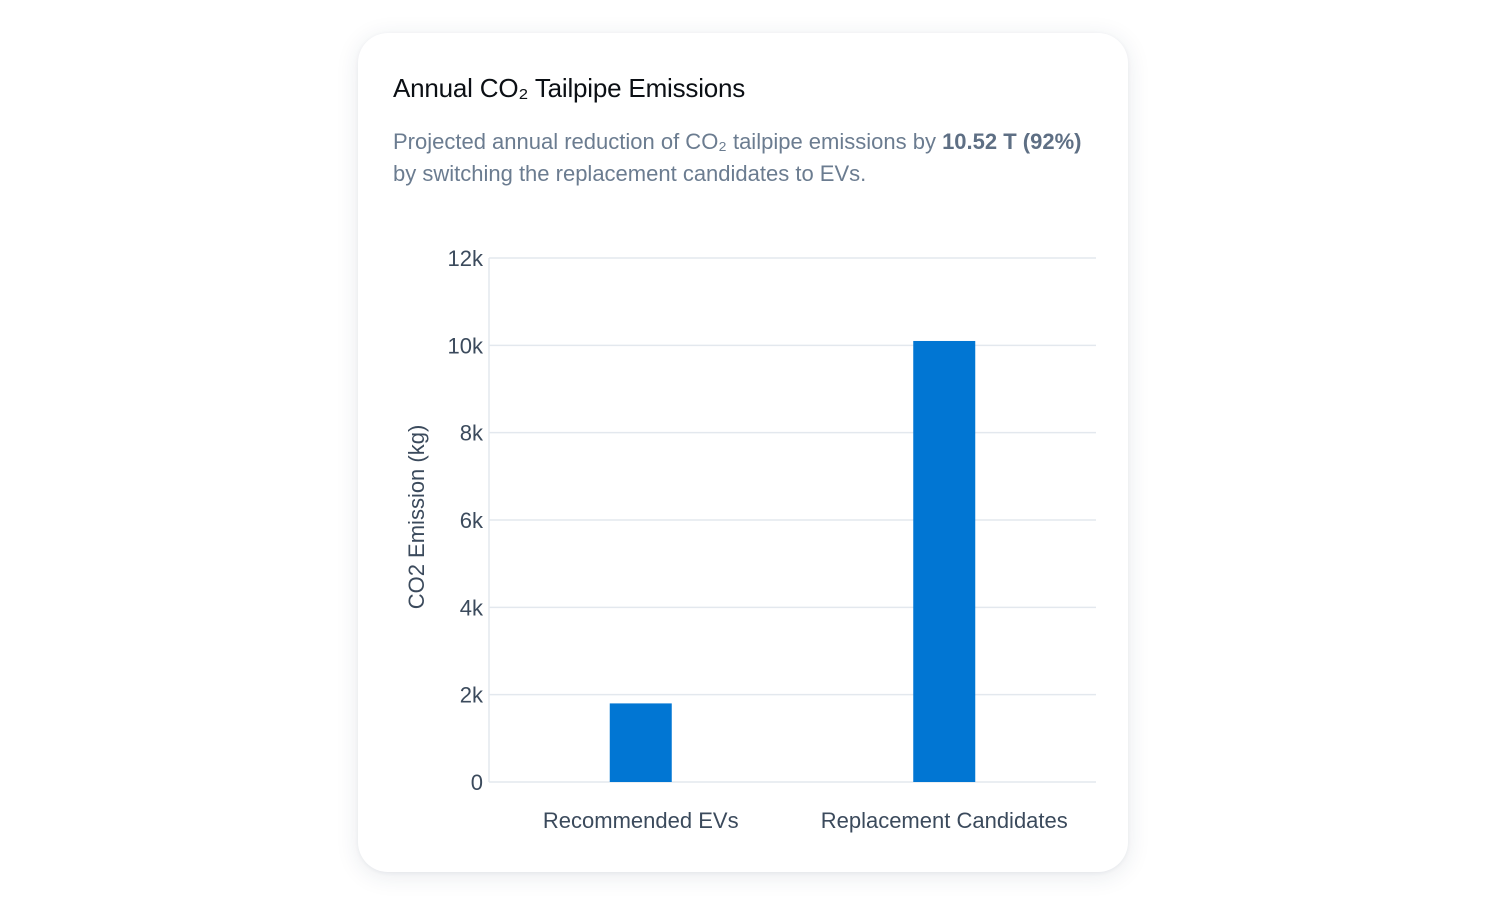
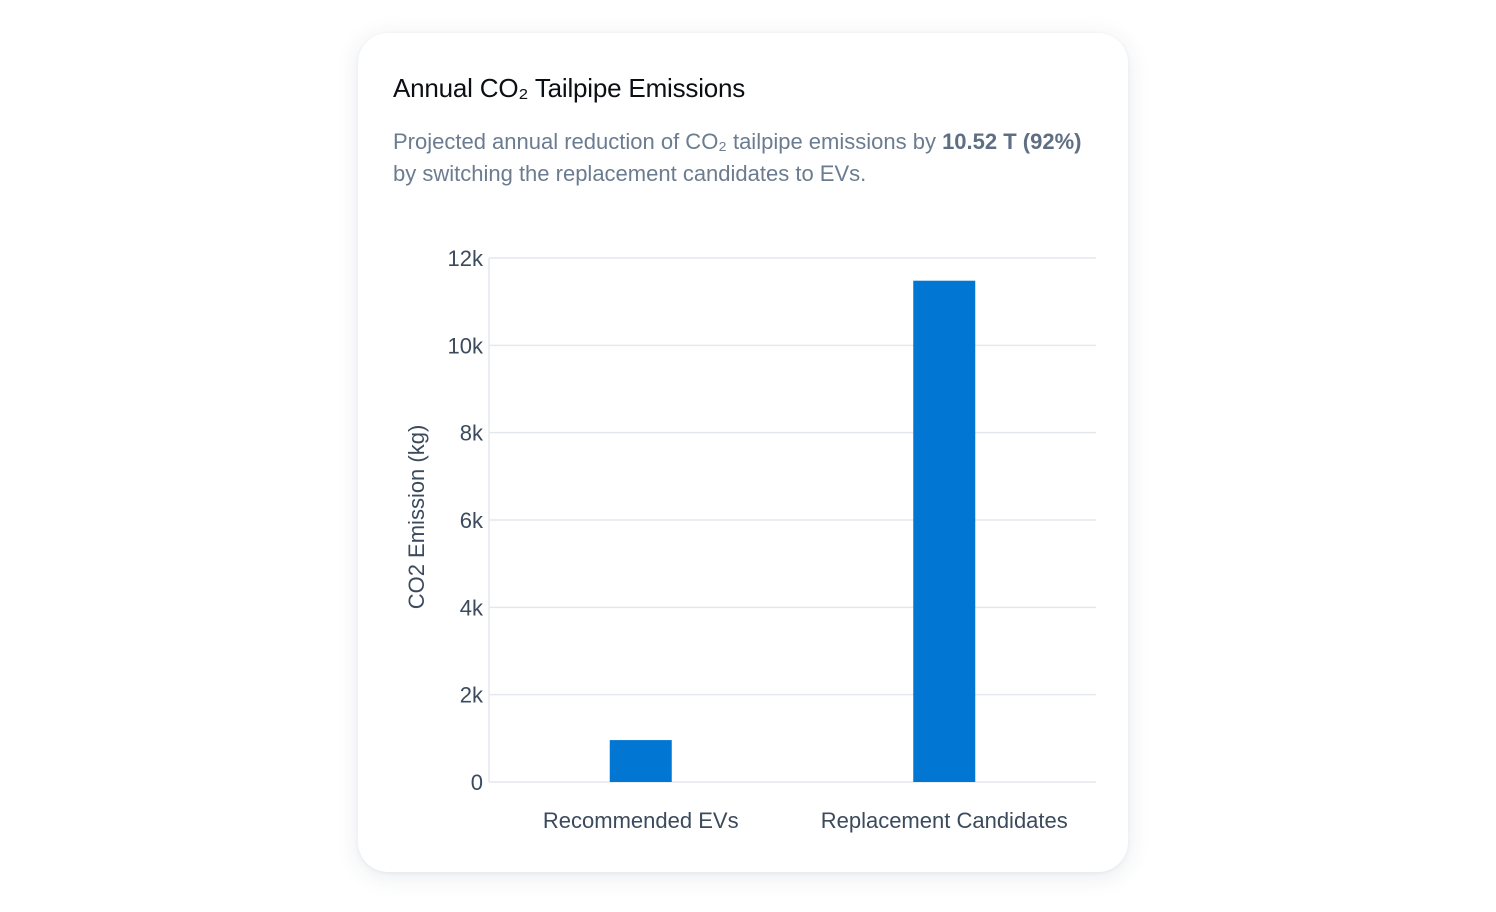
Recommended EVs: 1.8k -> 1.0k
Replacement Candidates: 10.1k -> 11.5k
